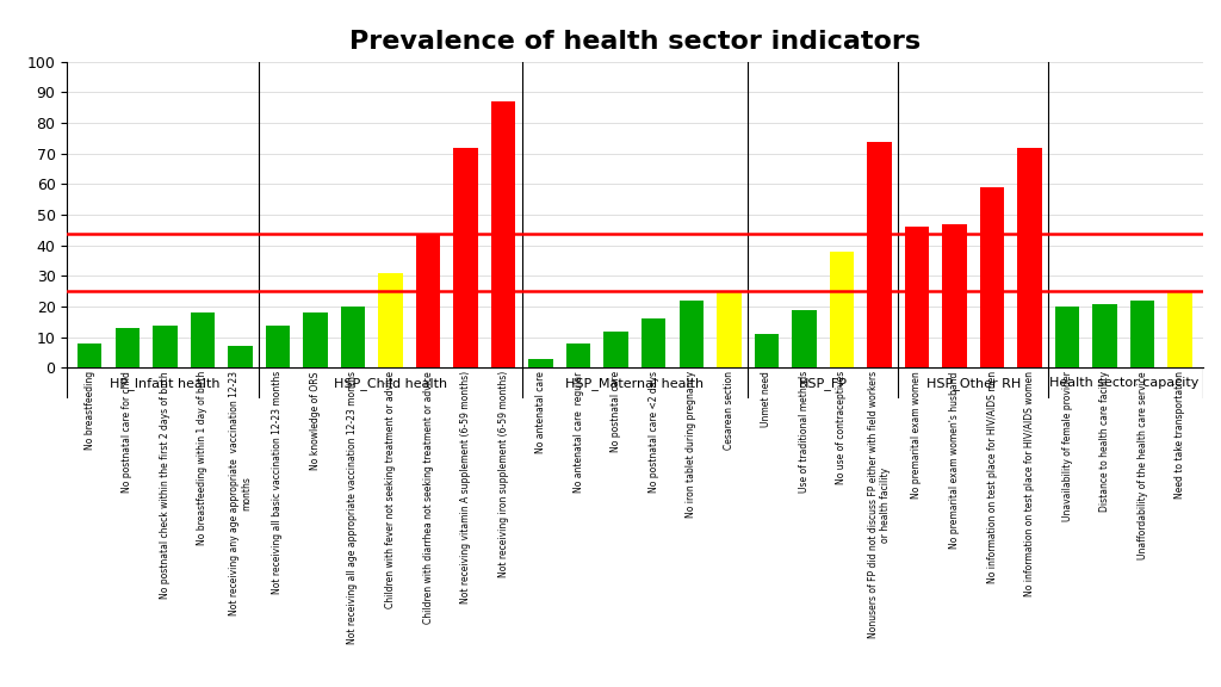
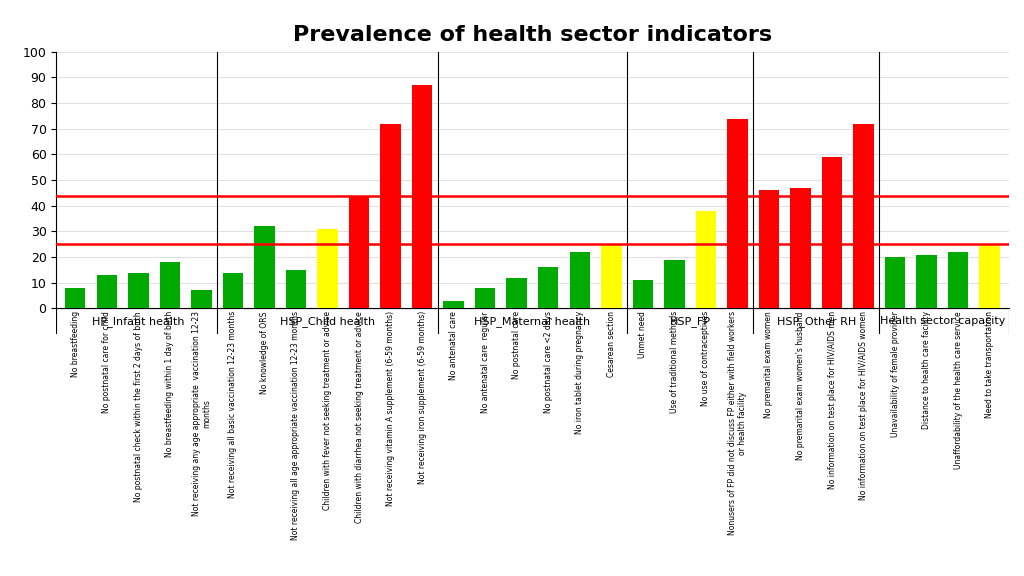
No knowledge of ORS: 18 -> 32
Not receiving all age appropriate vaccination 12-23 months: 20 -> 15
